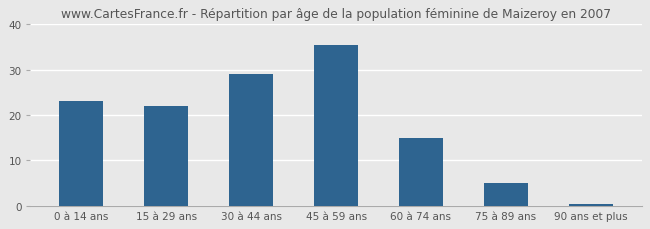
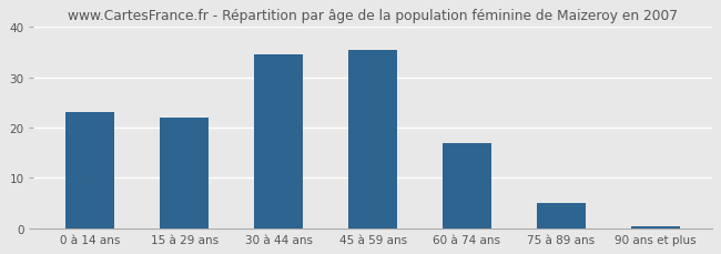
30 à 44 ans: 29.0 -> 34.5
60 à 74 ans: 15.0 -> 17.0
